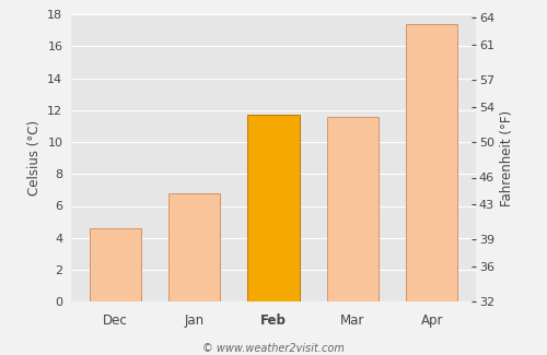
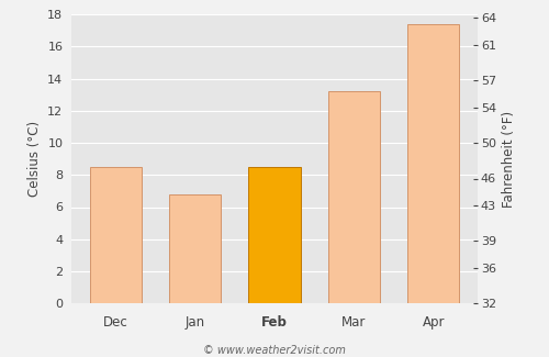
Dec: 4.6 -> 8.5
Feb: 11.7 -> 8.5
Mar: 11.6 -> 13.2
